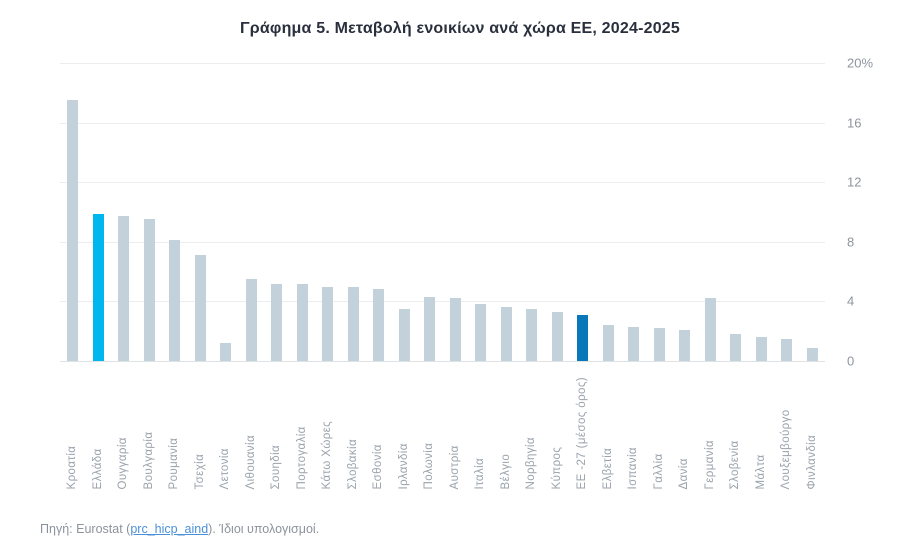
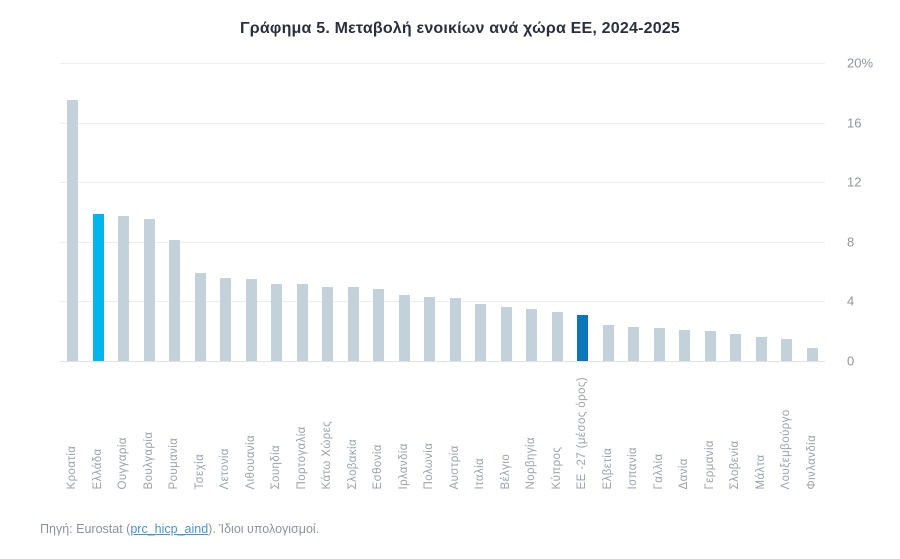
Τσεχία: 7.1% -> 5.9%
Λετονία: 1.2% -> 5.6%
Ιρλανδία: 3.5% -> 4.4%
Γερμανία: 4.2% -> 2.0%
